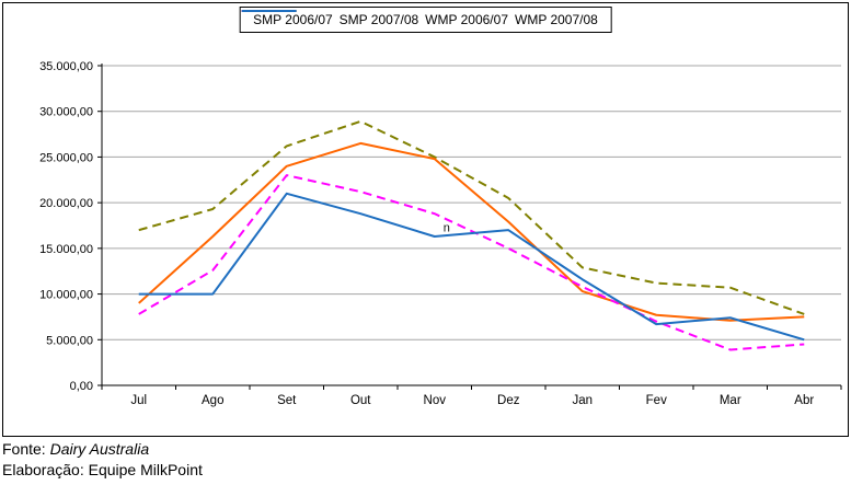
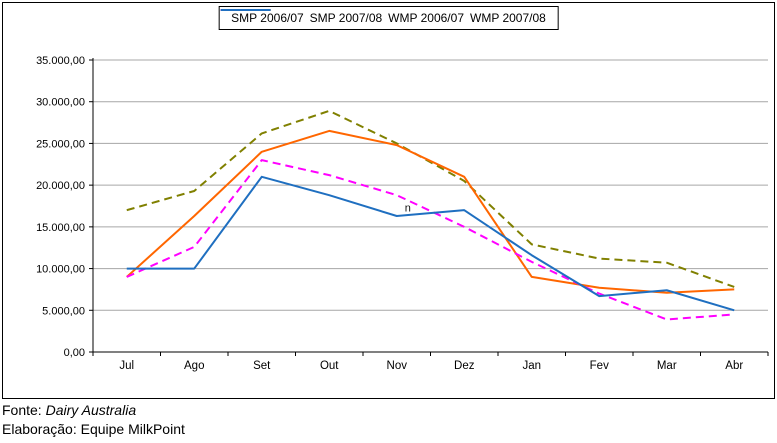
WMP 2006/07/Jul: 8000 -> 9000
SMP 2007/08/Dez: 18000 -> 21000
SMP 2007/08/Jan: 10000 -> 9000
